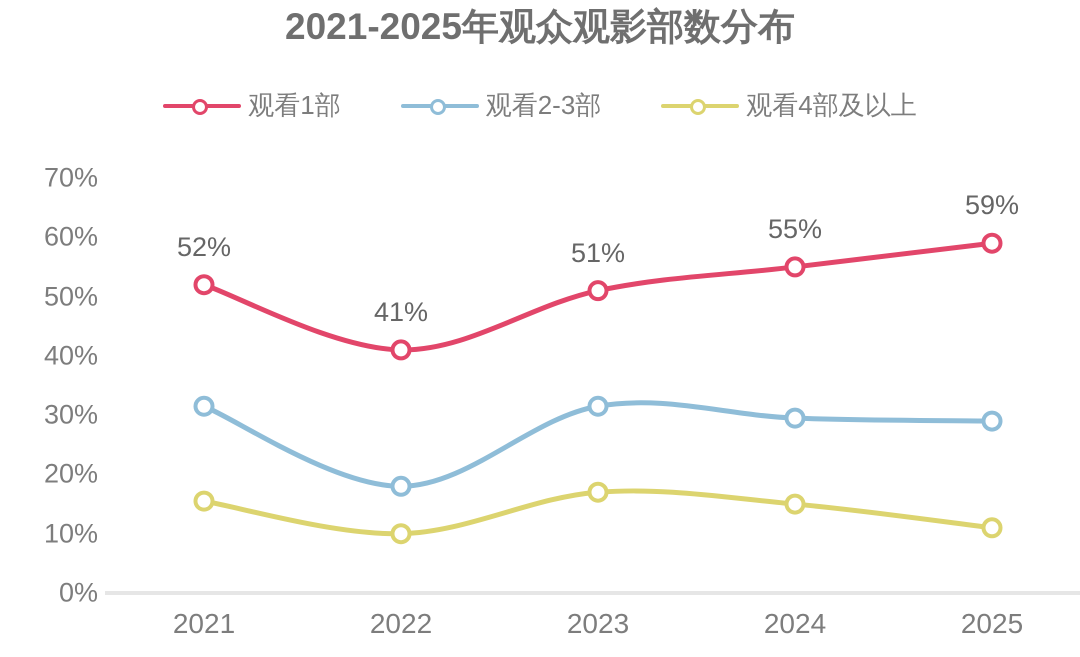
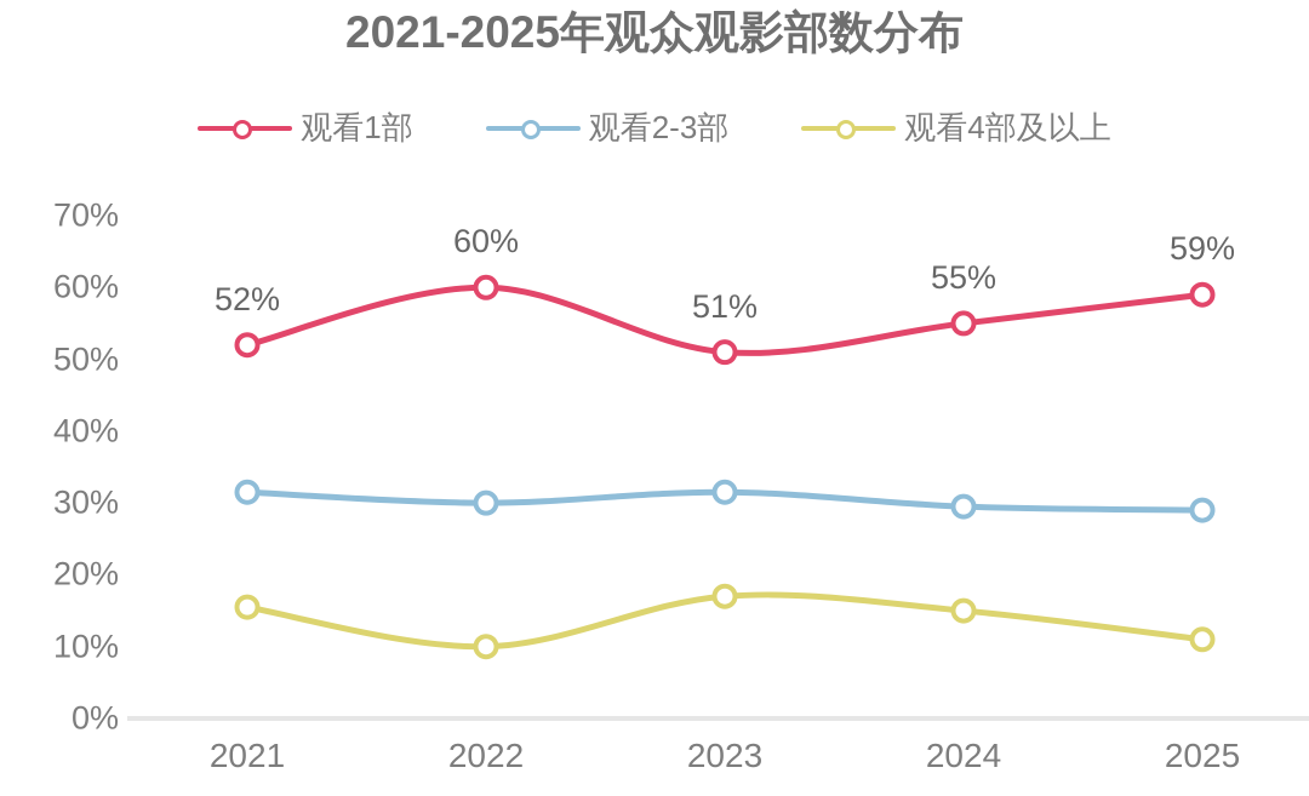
观看1部/2022: 41% -> 60%
观看2-3部/2022: 18% -> 30%
